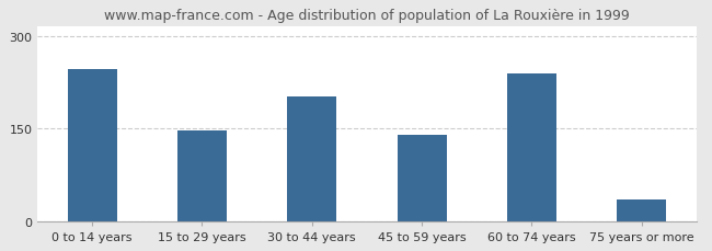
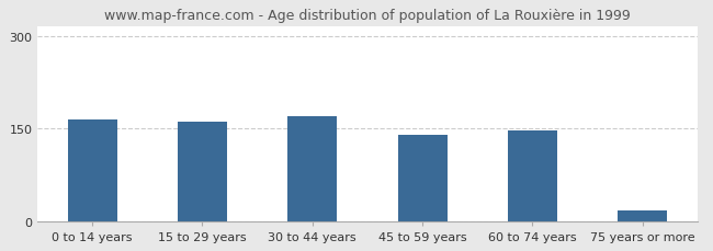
0 to 14 years: 246 -> 164
15 to 29 years: 146 -> 161
30 to 44 years: 202 -> 169
60 to 74 years: 240 -> 146
75 years or more: 34 -> 18
